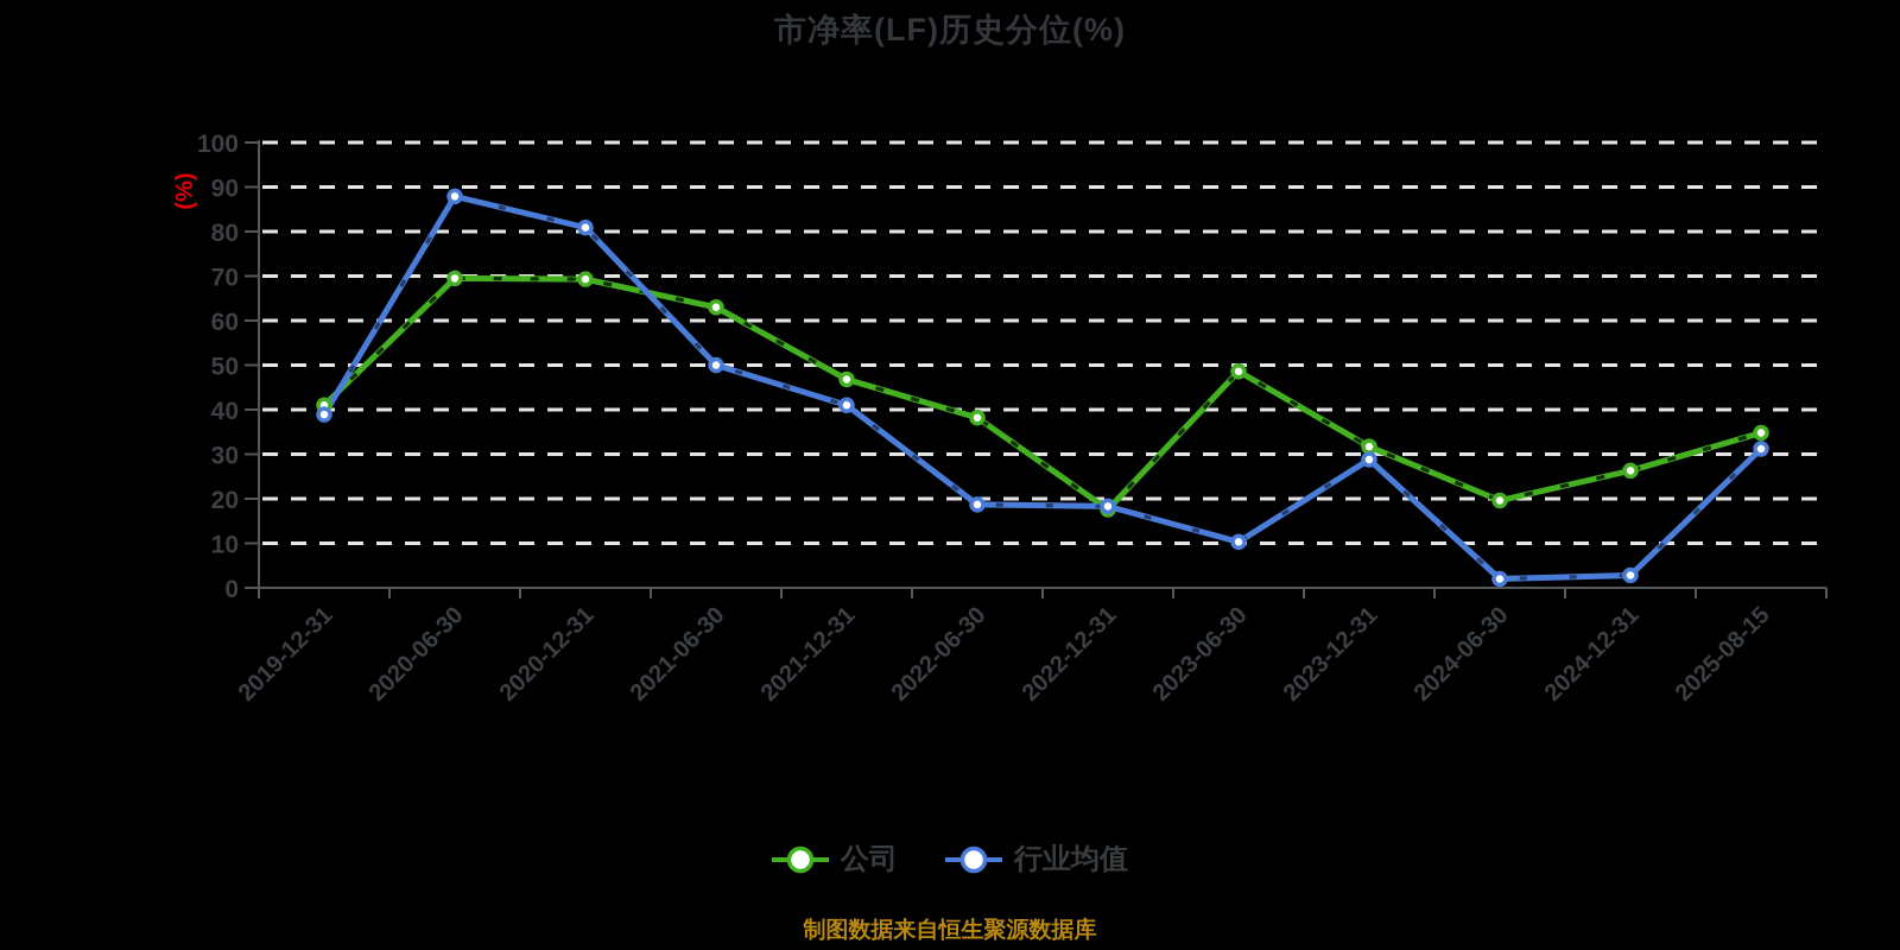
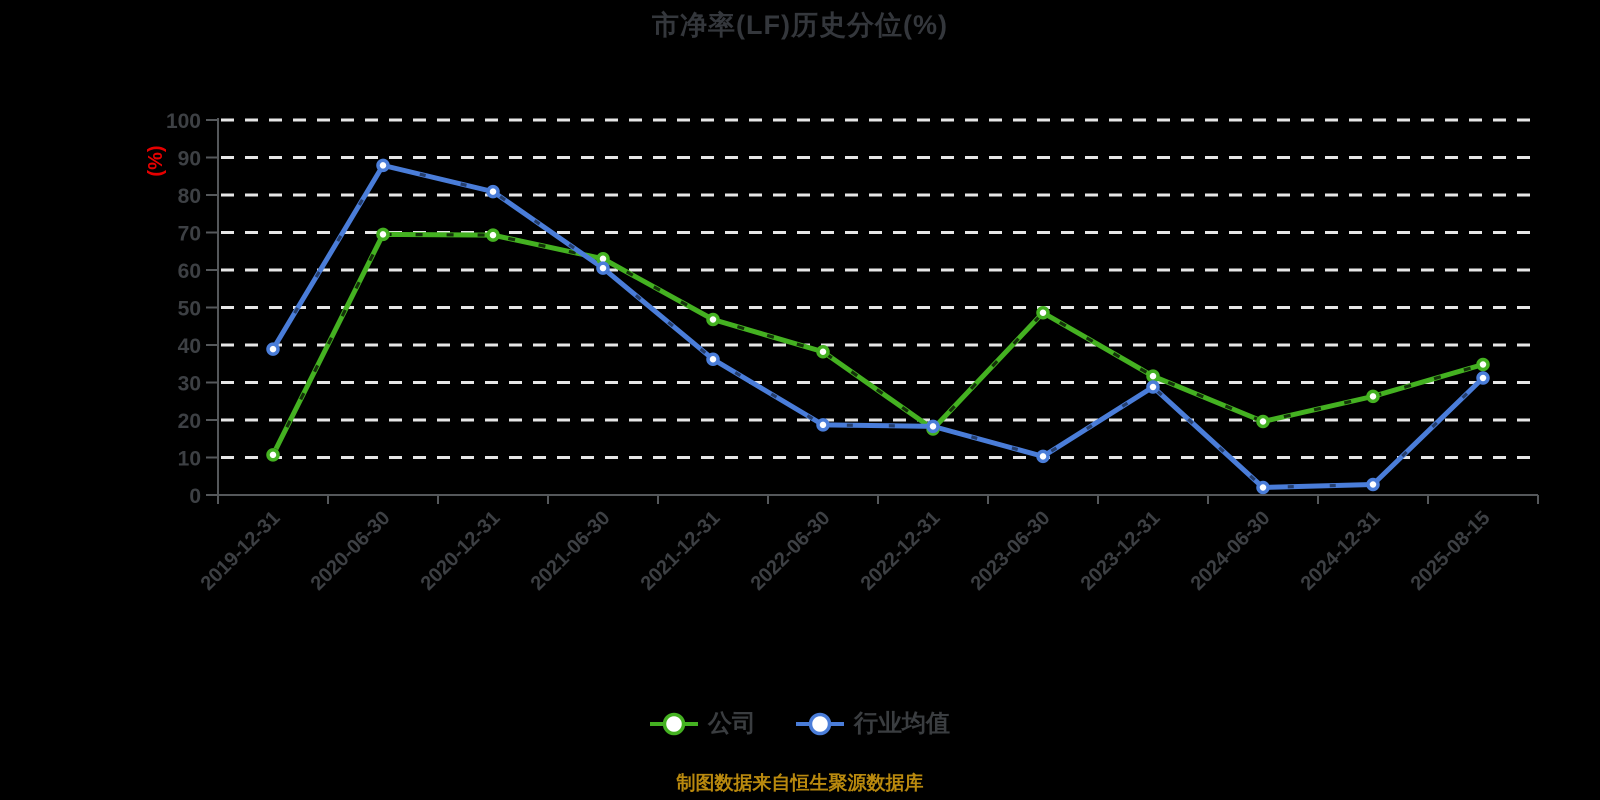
公司/2019-12-31: 41 -> 11
行业均值/2021-06-30: 50 -> 60
行业均值/2021-12-31: 41 -> 36
